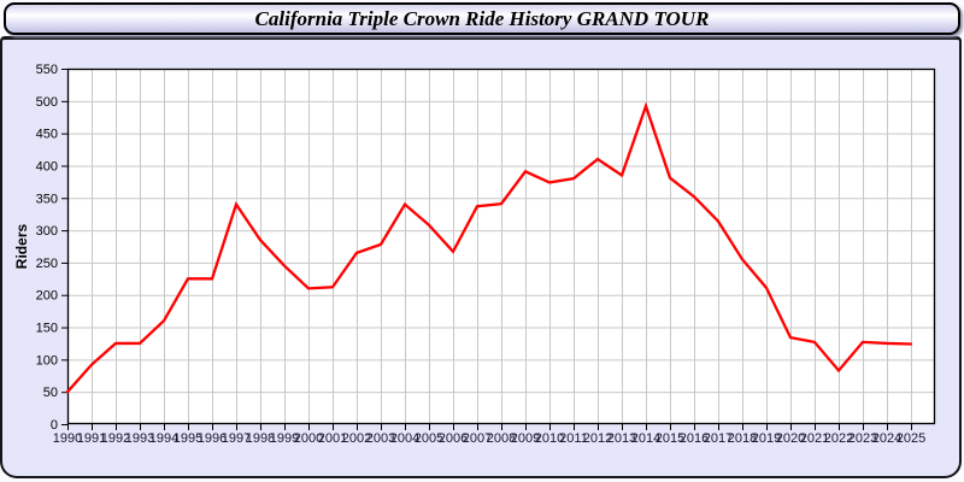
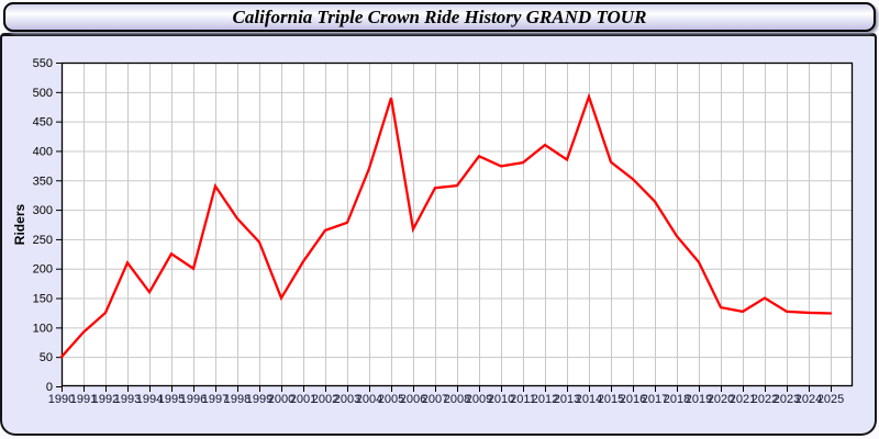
1993: 120 -> 210
1996: 220 -> 200
2000: 210 -> 150
2004: 340 -> 370
2005: 310 -> 490
2022: 80 -> 150
